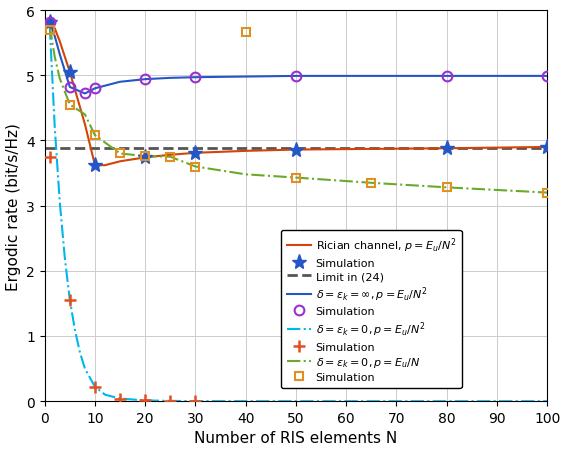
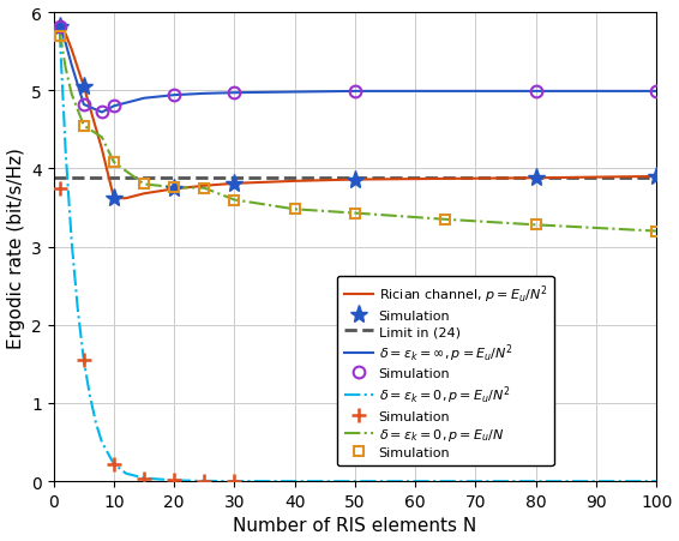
Simulation/40: 5.66 -> 3.48
